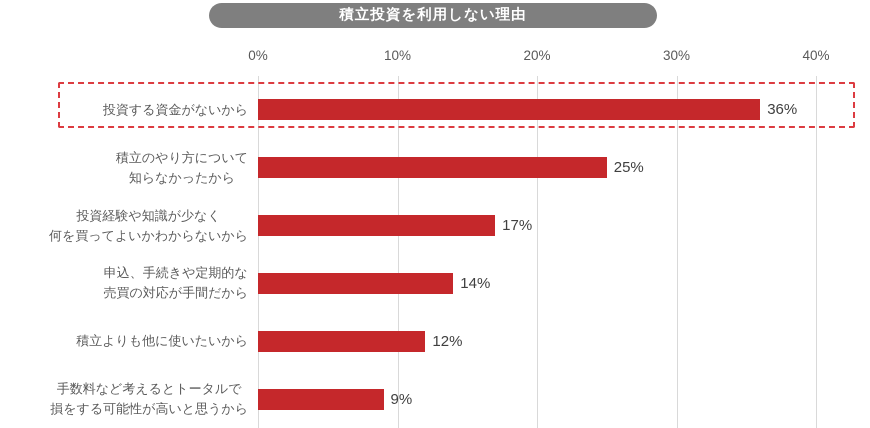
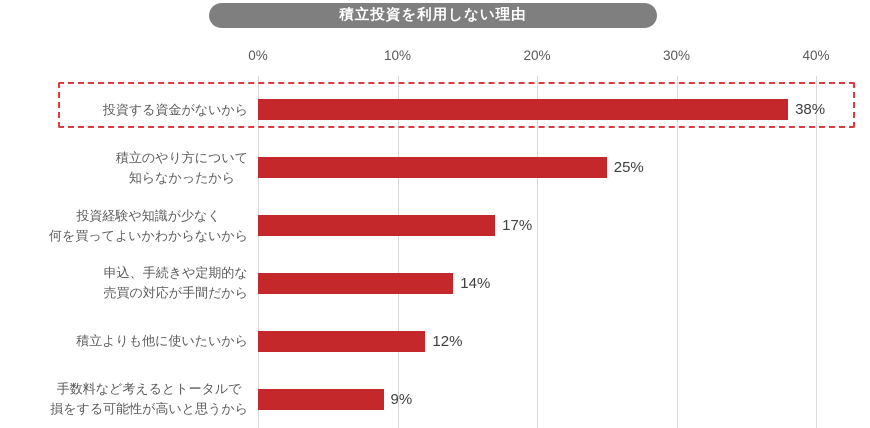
投資する資金がないから: 36% -> 38%
